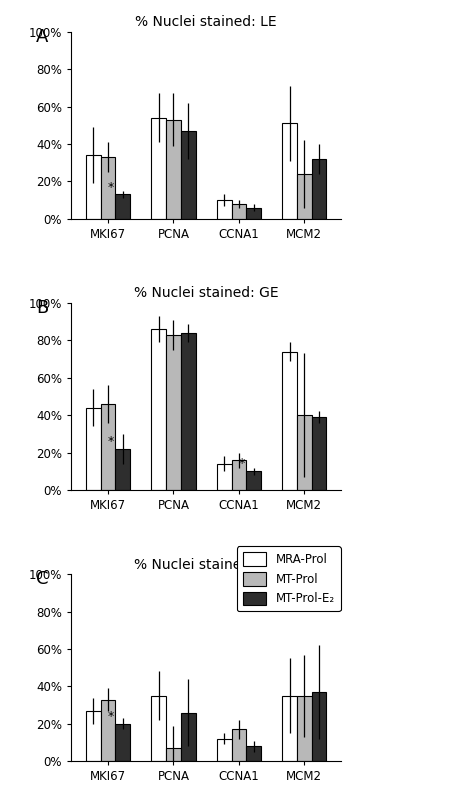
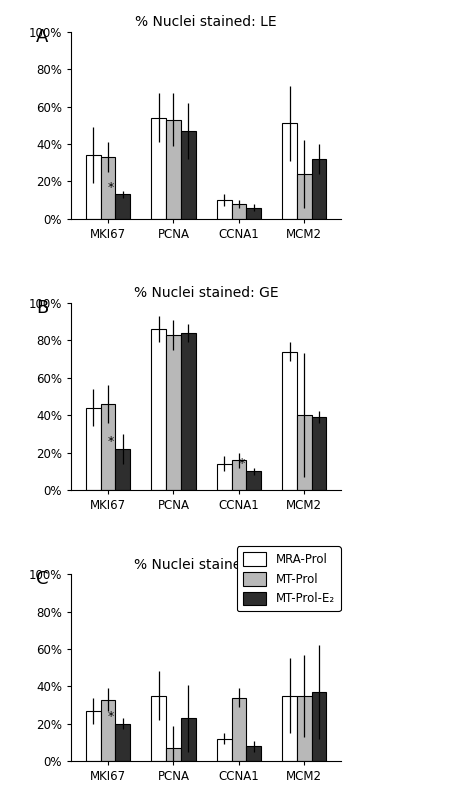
% Nuclei stained: SC/MT-Prol-E₂/PCNA: 26% -> 23%
% Nuclei stained: SC/MT-Prol/CCNA1: 17% -> 34%
